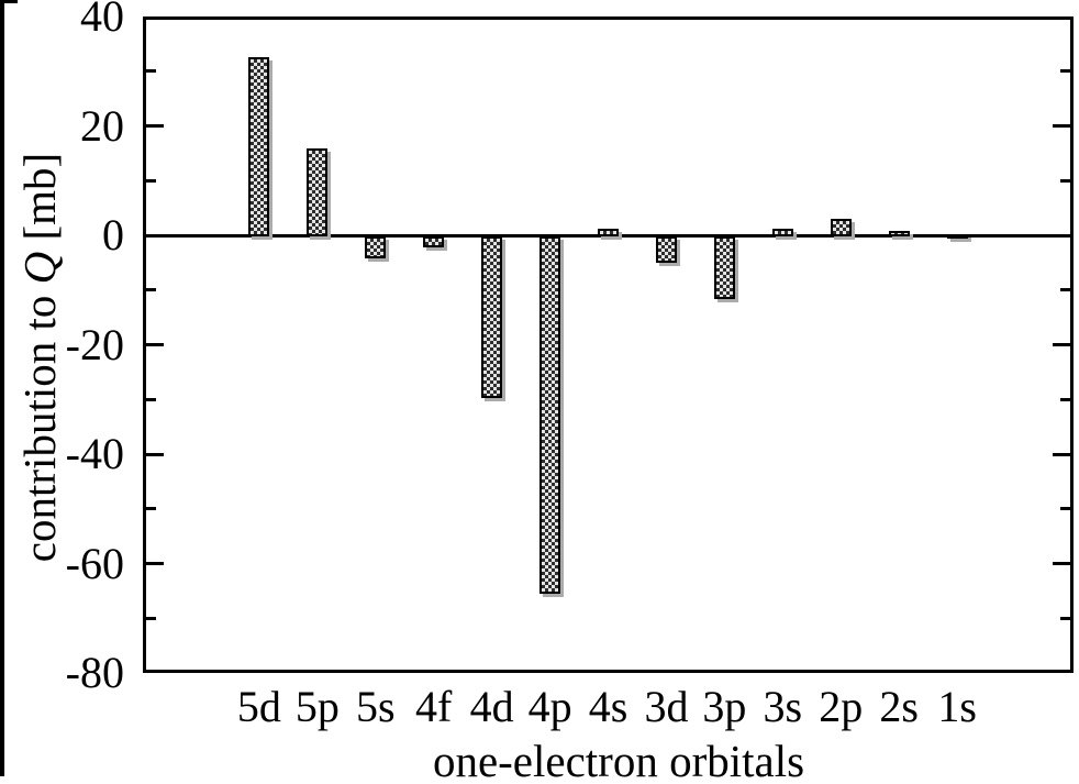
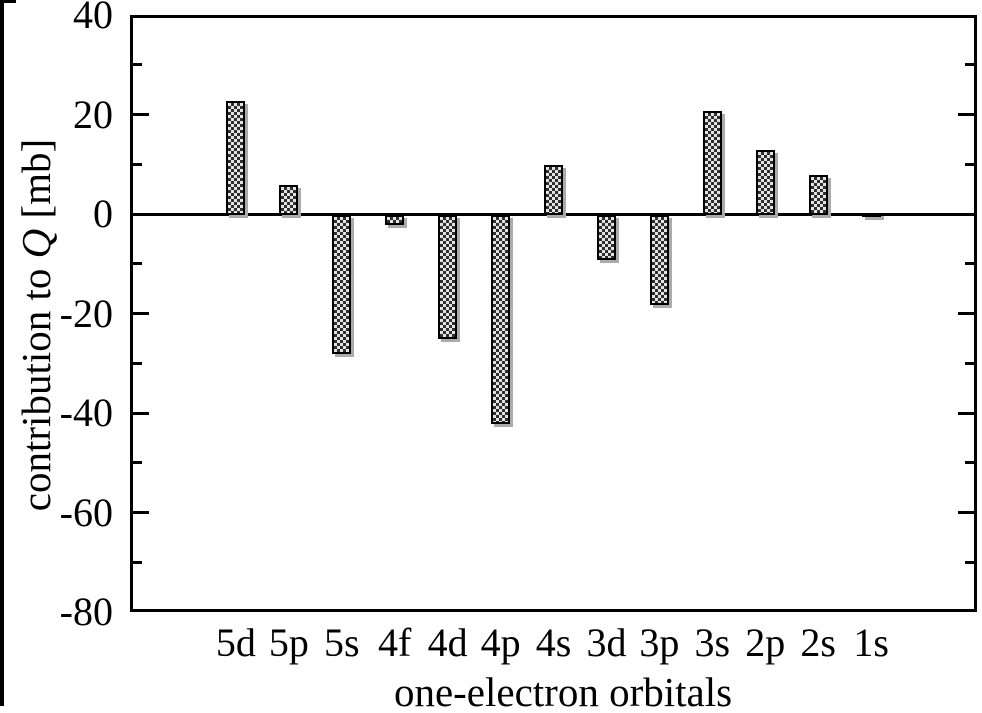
5d: 33 -> 23
5p: 16 -> 6
5s: -4 -> -28
4d: -30 -> -25
4p: -65 -> -42
4s: 2 -> 10
3d: -5 -> -9
3p: -11 -> -18
3s: 1 -> 21
2p: 3 -> 13
2s: 1 -> 8
